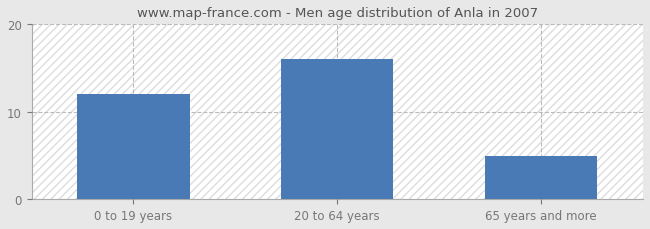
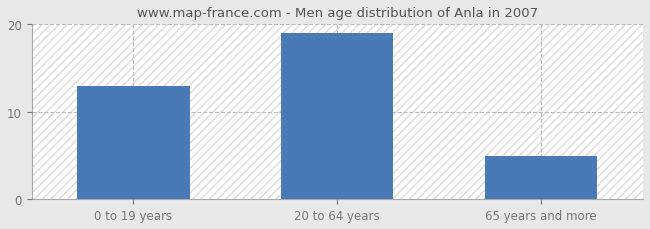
0 to 19 years: 12 -> 13
20 to 64 years: 16 -> 19
